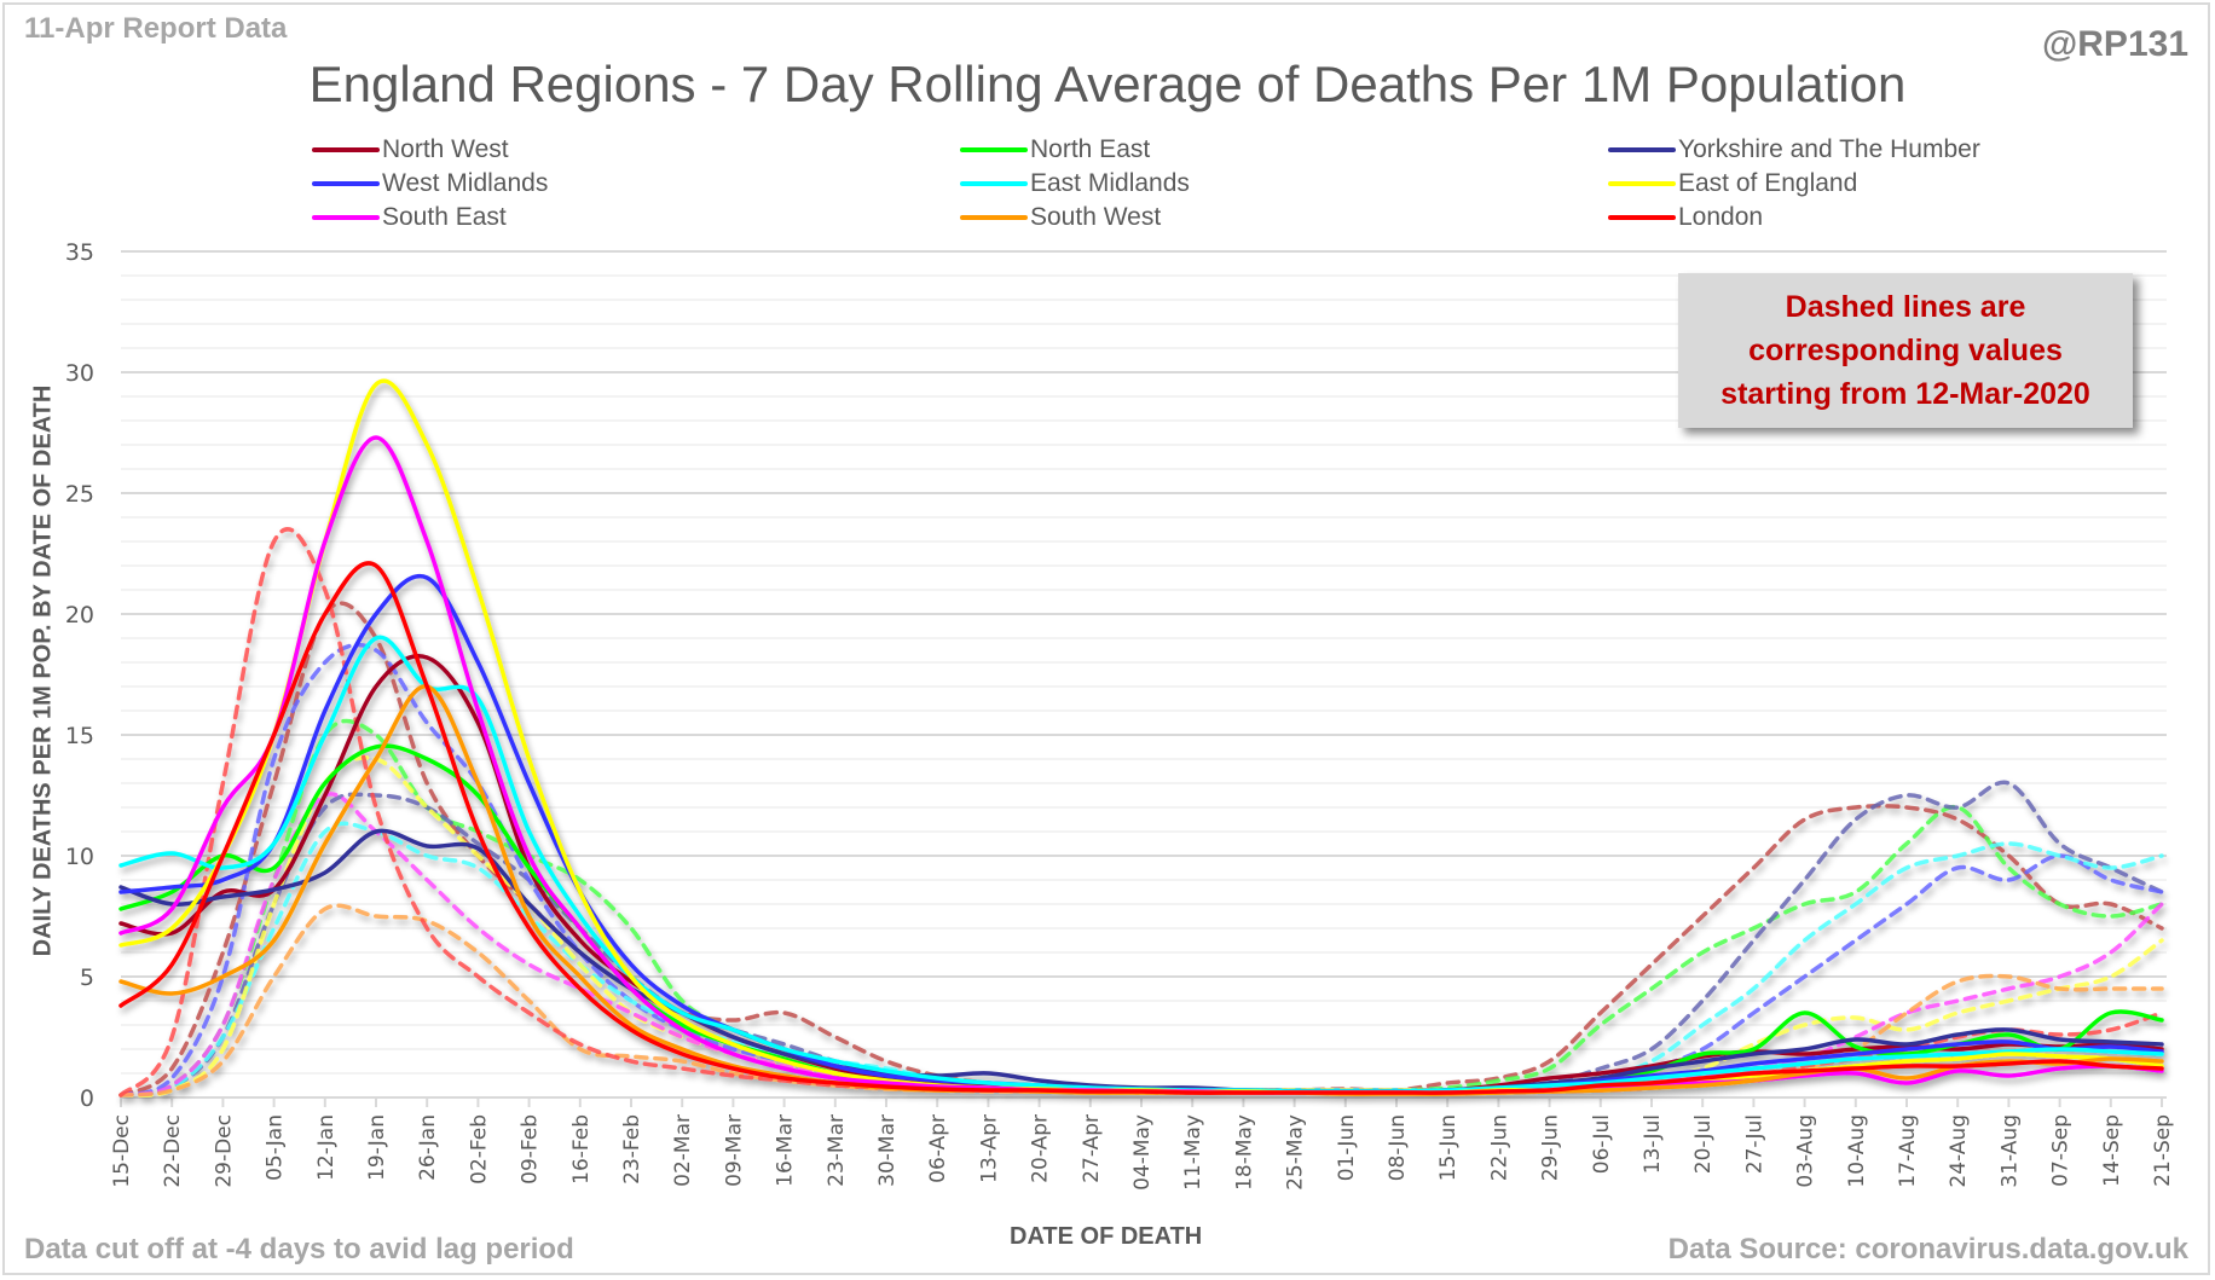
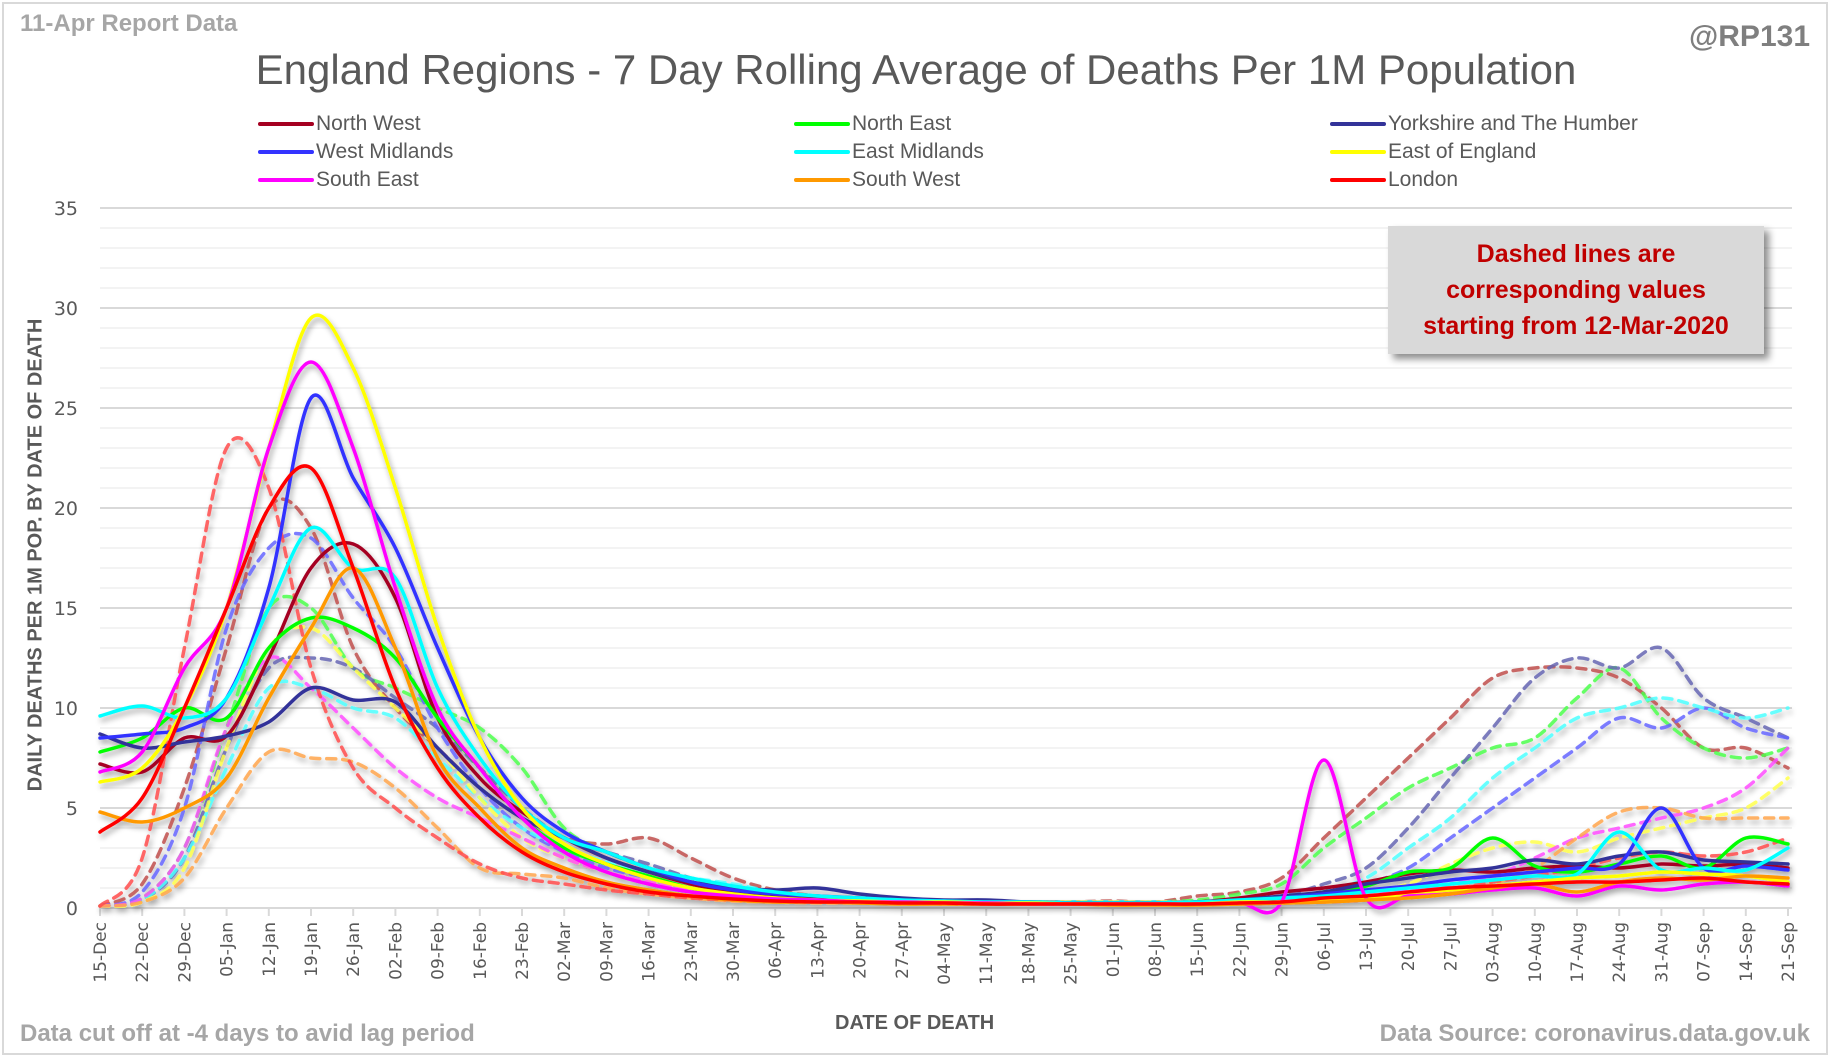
West Midlands/19-Jan: 20.0 -> 25.5
South East/06-Jul: 0.4 -> 7.4
East Midlands/24-Aug: 1.8 -> 3.8
West Midlands/31-Aug: 2.3 -> 5.0
East Midlands/21-Sep: 1.8 -> 3.0
